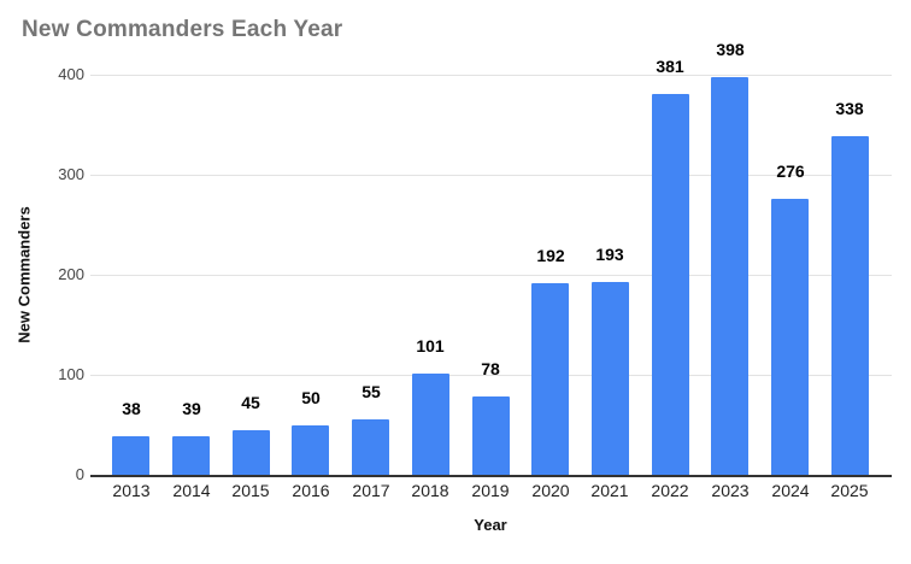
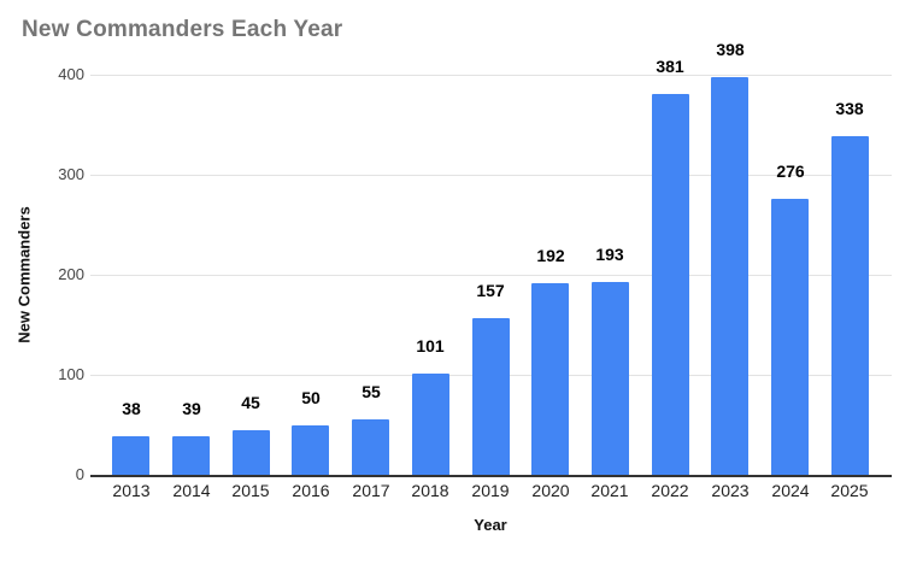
2019: 78 -> 157
